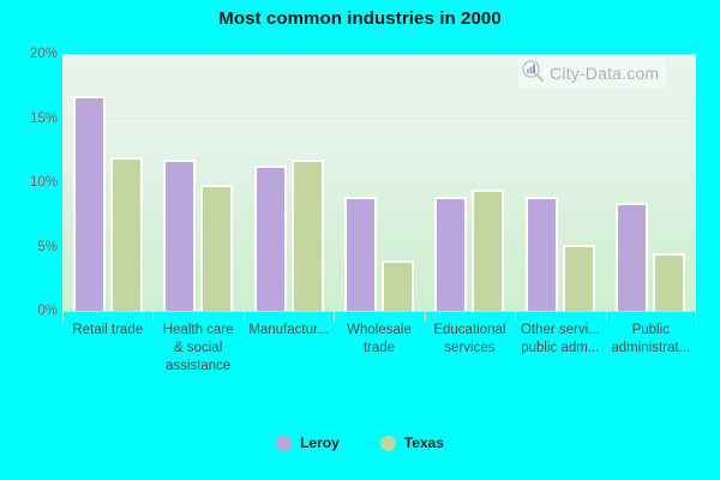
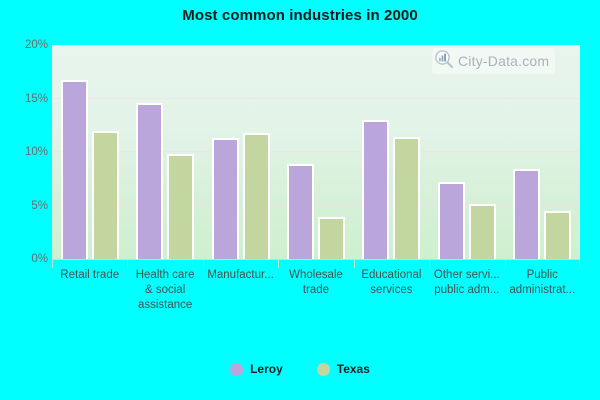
Leroy/Health care & social assistance: 11.8% -> 14.6%
Leroy/Educational services: 8.9% -> 13.0%
Texas/Educational services: 9.4% -> 11.4%
Leroy/Other servi... public adm...: 8.9% -> 7.2%
